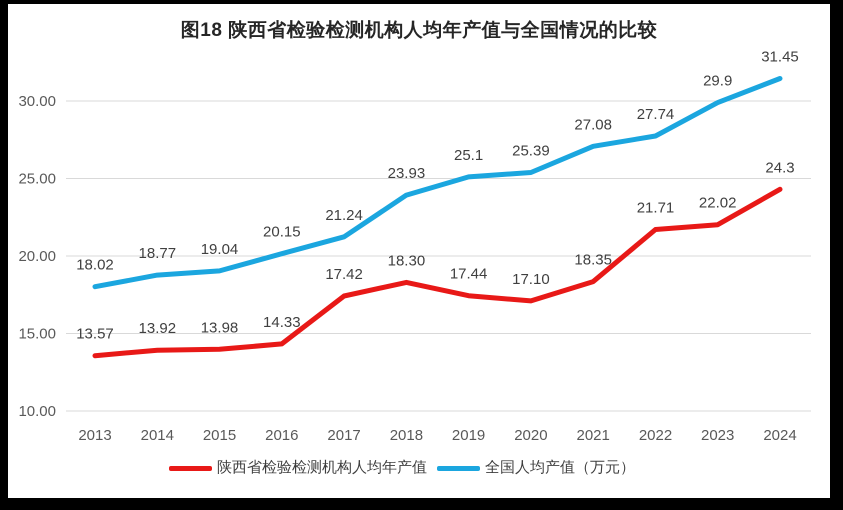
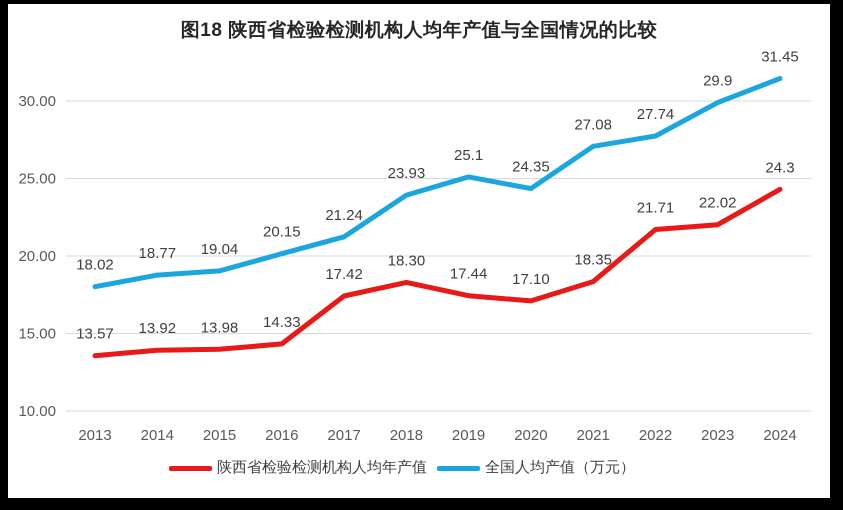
全国人均产值（万元）/2020: 25.39 -> 24.35
